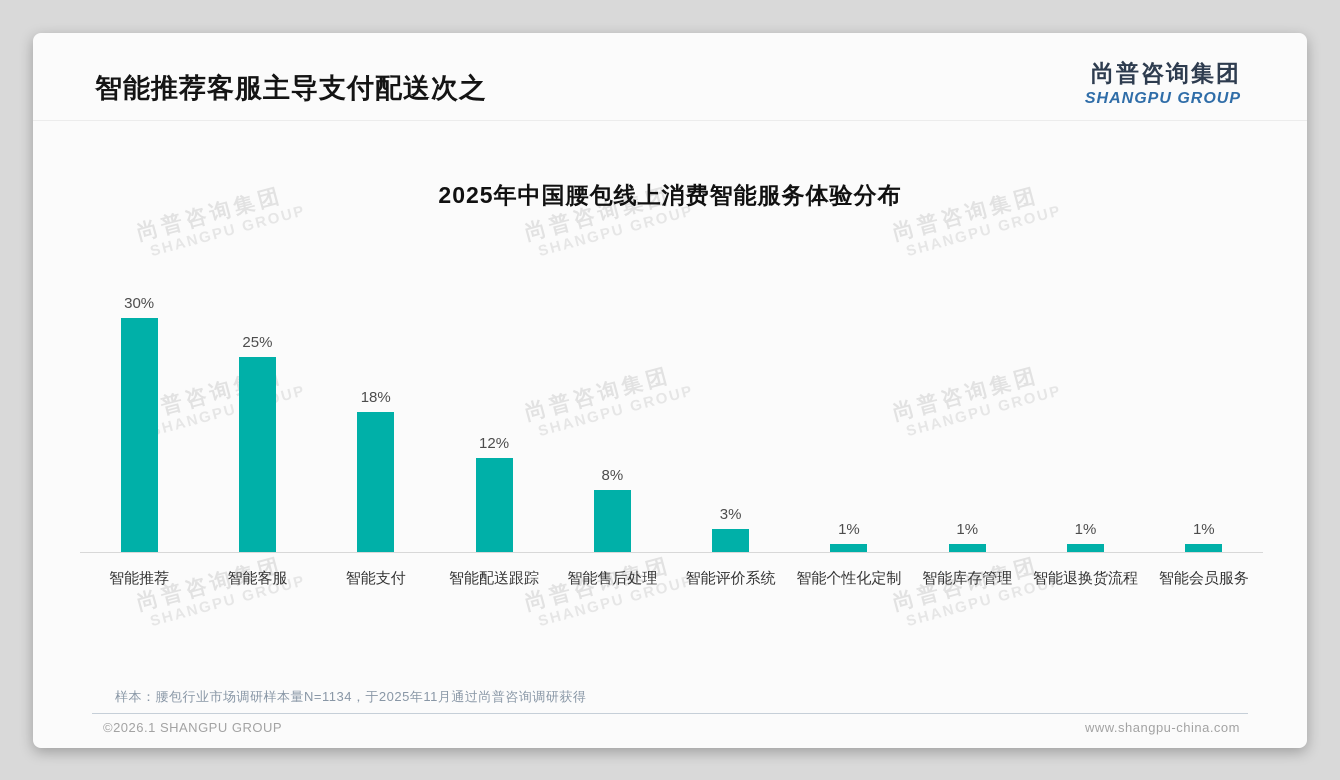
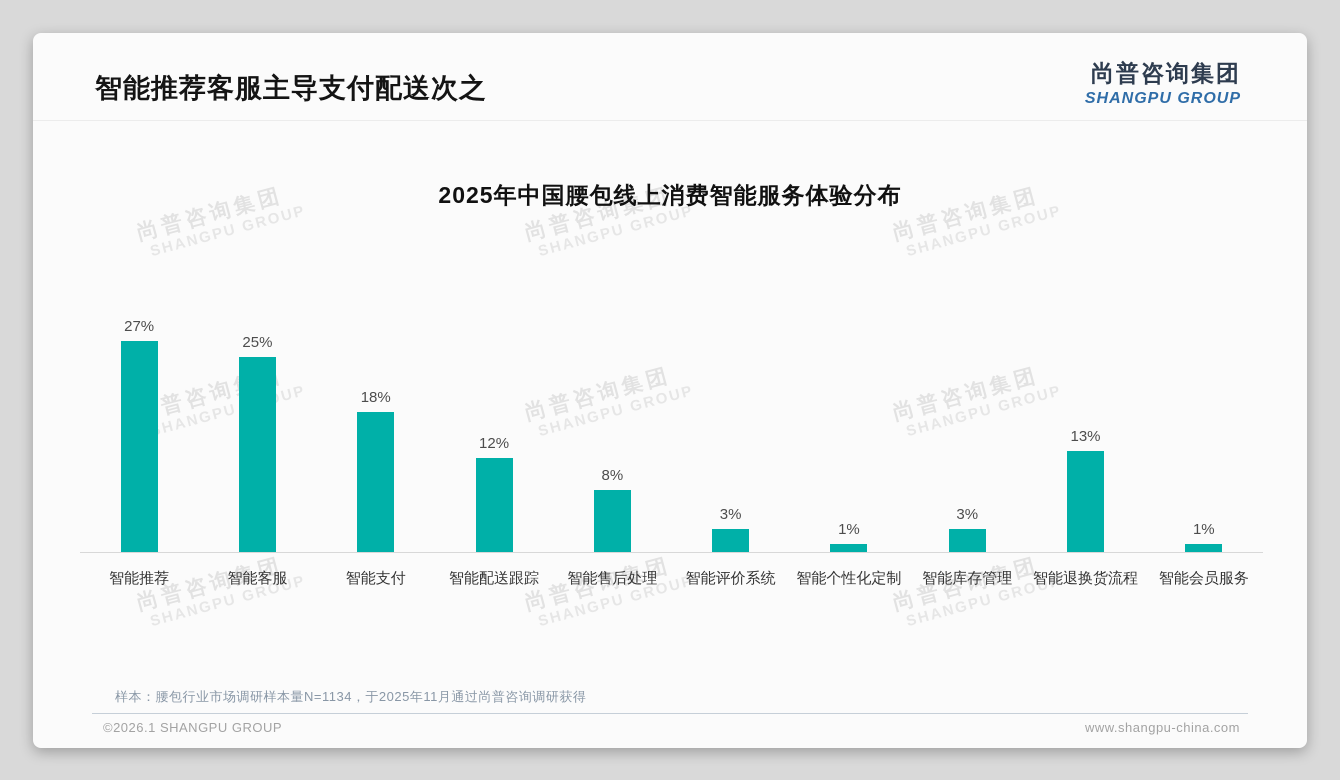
智能推荐: 30% -> 27%
智能库存管理: 1% -> 3%
智能退换货流程: 1% -> 13%
